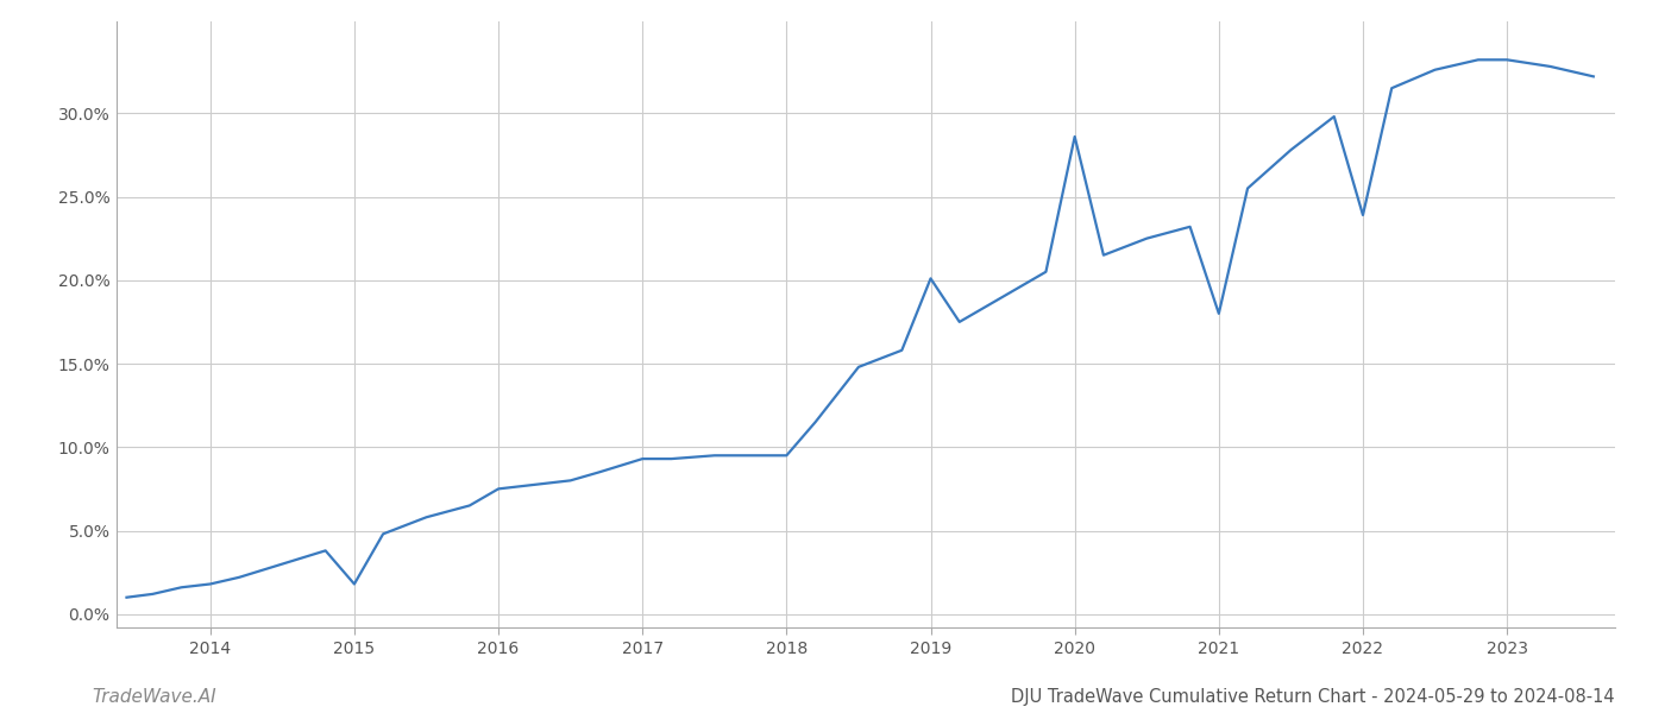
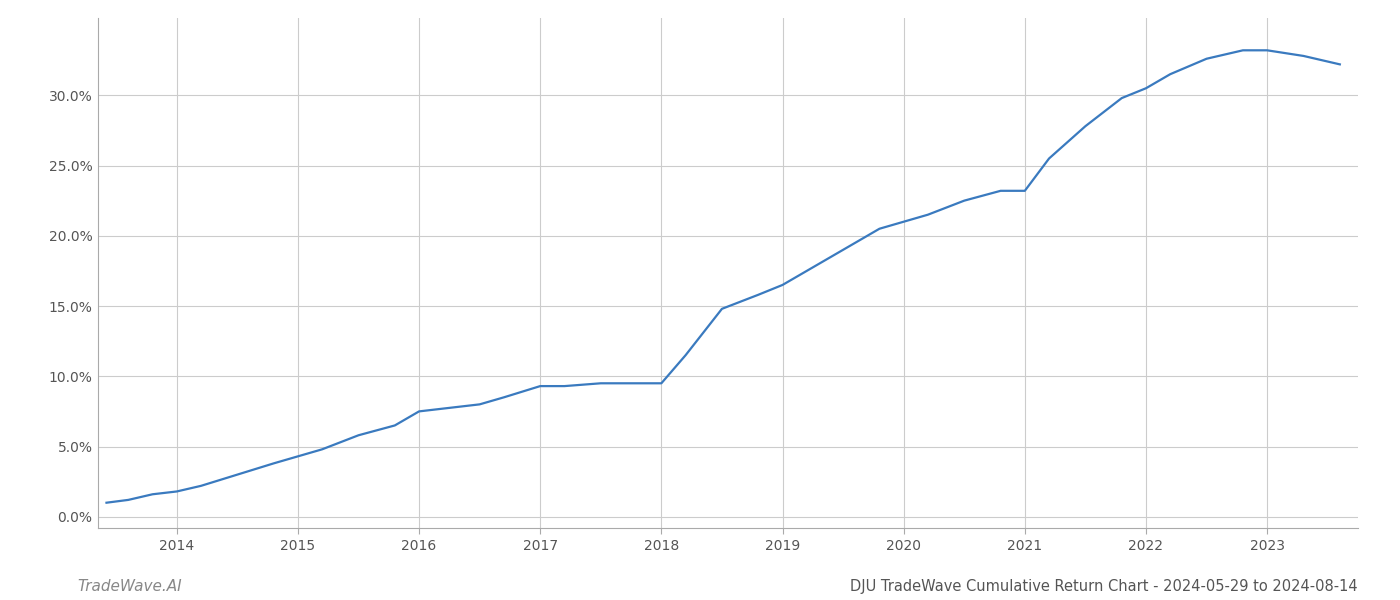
2015: 1.8% -> 4.3%
2019: 20.1% -> 16.5%
2020: 28.6% -> 21.0%
2021: 18.0% -> 23.2%
2022: 23.9% -> 30.5%
